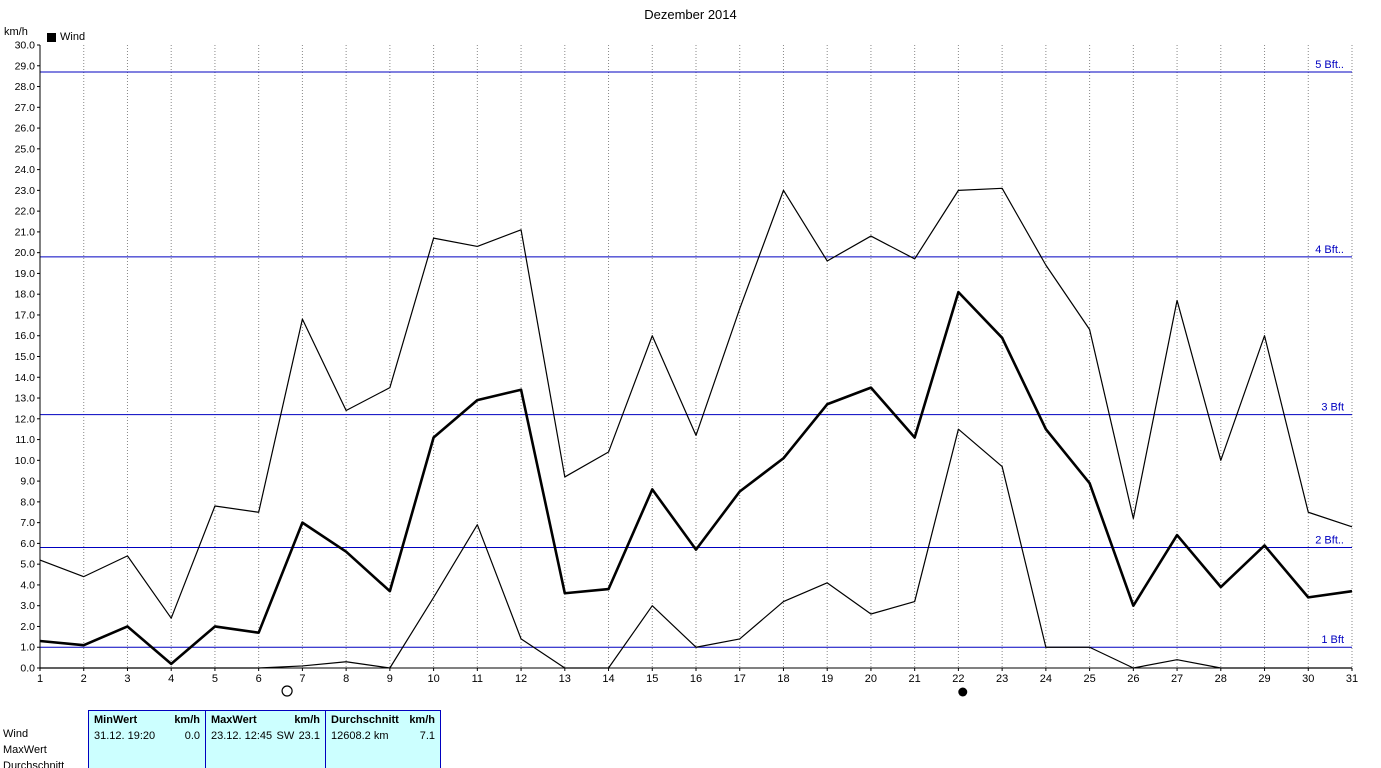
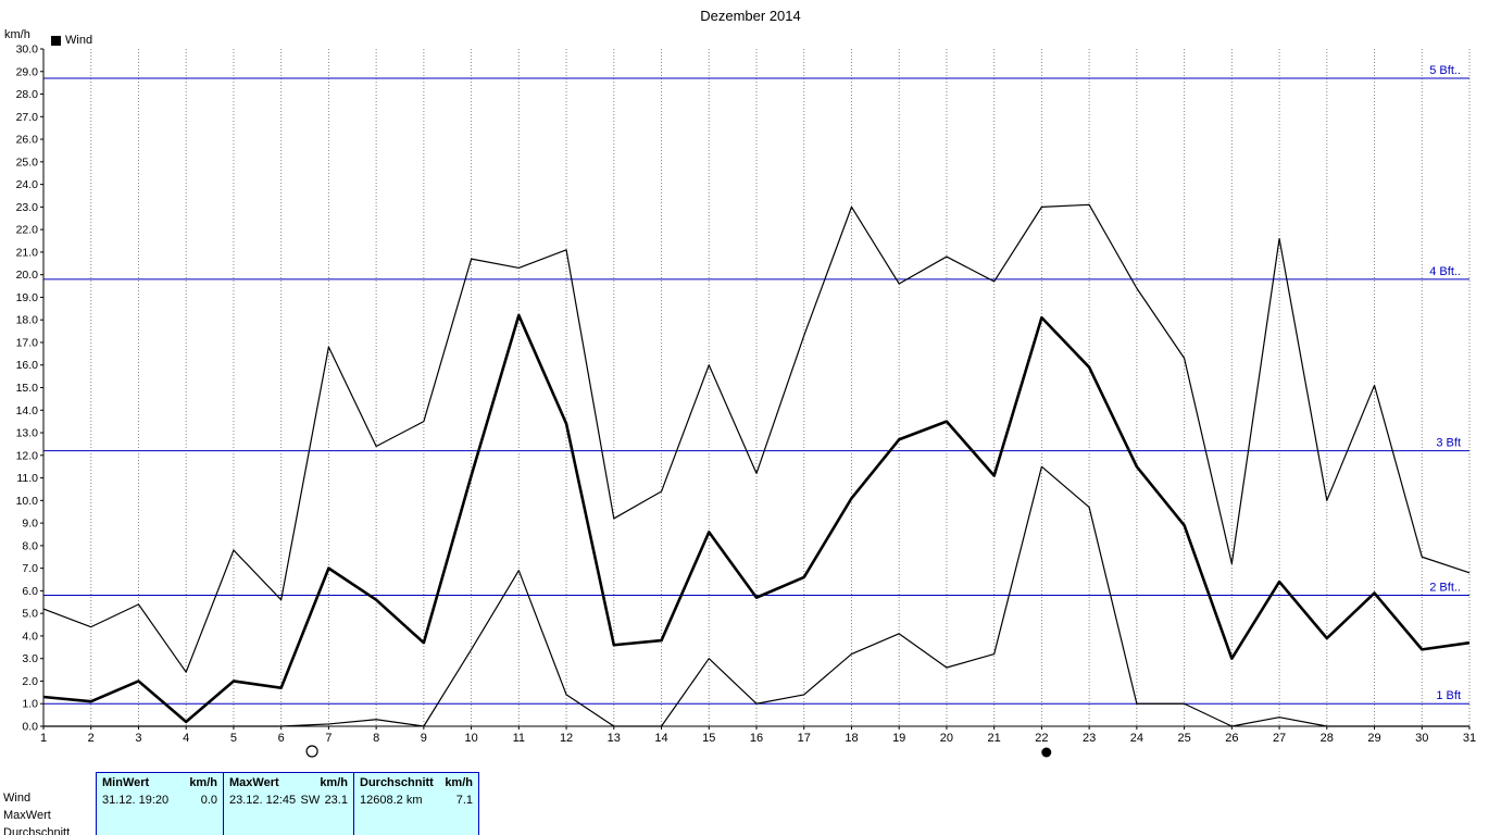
MaxWert/6: 7.5 -> 5.6
Durchschnitt/11: 12.9 -> 18.2
Durchschnitt/17: 8.5 -> 6.6
MaxWert/27: 17.7 -> 21.6
MaxWert/29: 16.0 -> 15.1
